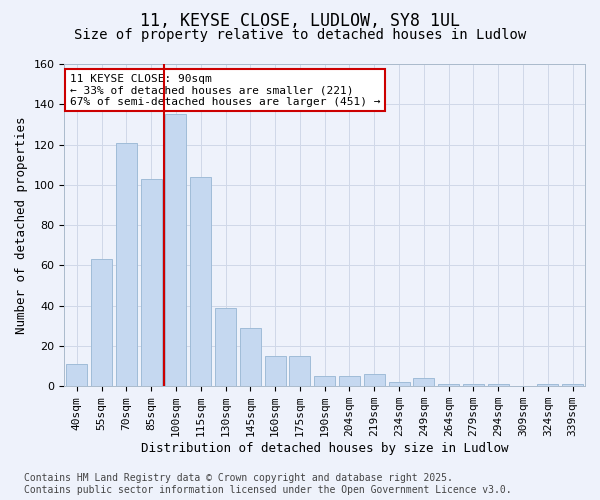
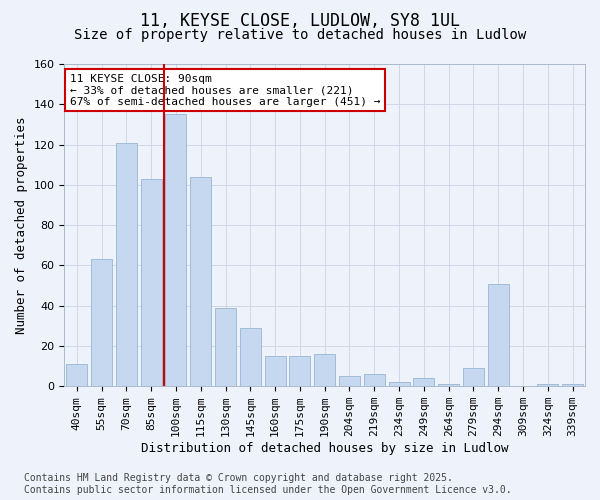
190sqm: 5 -> 16
279sqm: 1 -> 9
294sqm: 1 -> 51
